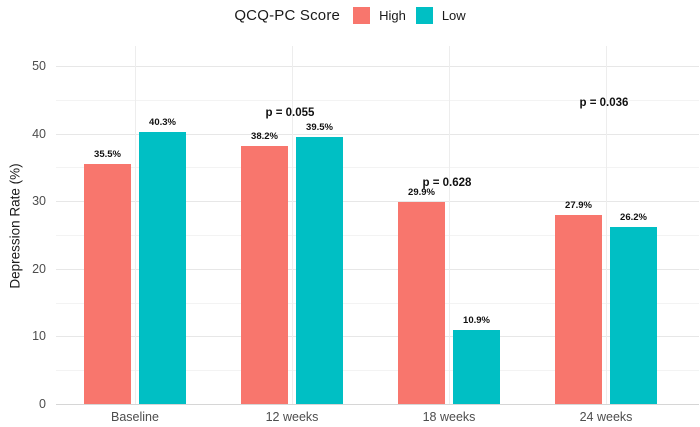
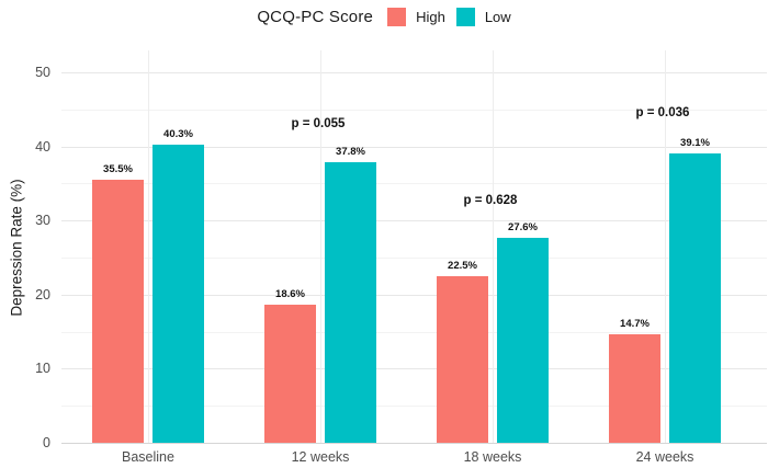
High/12 weeks: 38.2% -> 18.6%
Low/12 weeks: 39.5% -> 37.8%
High/18 weeks: 29.9% -> 22.5%
Low/18 weeks: 10.9% -> 27.6%
High/24 weeks: 27.9% -> 14.7%
Low/24 weeks: 26.2% -> 39.1%
